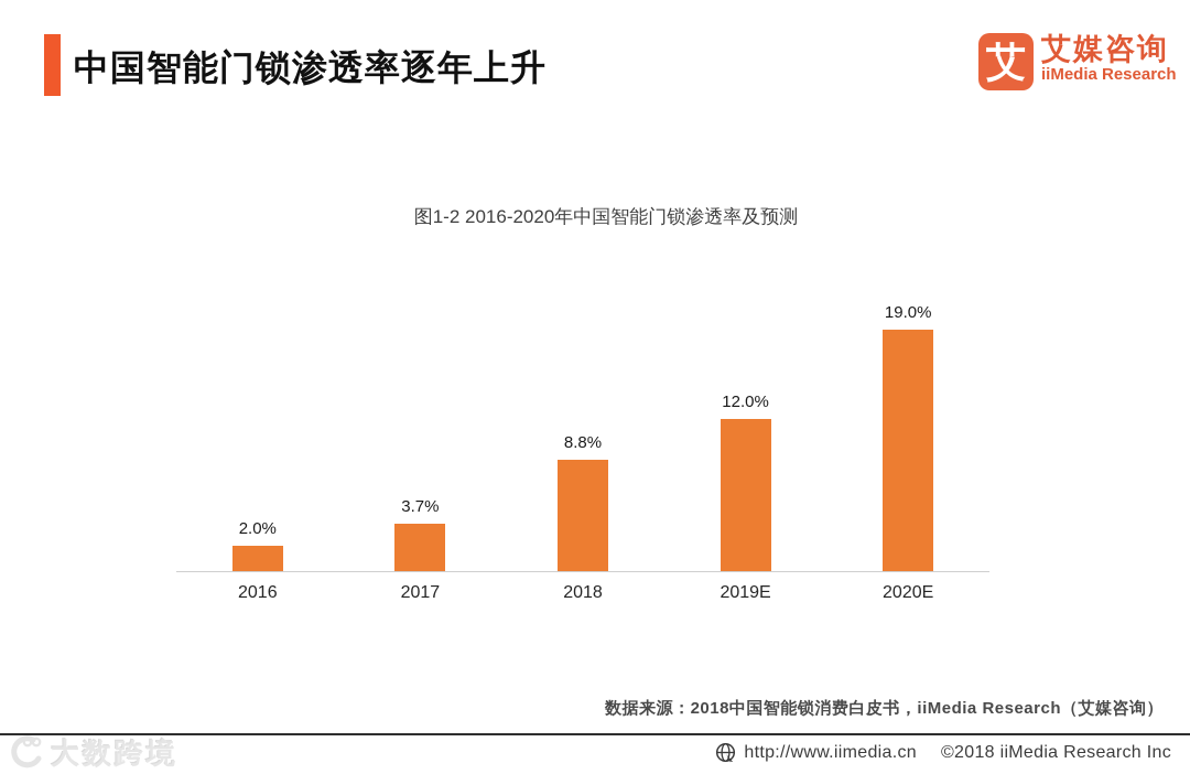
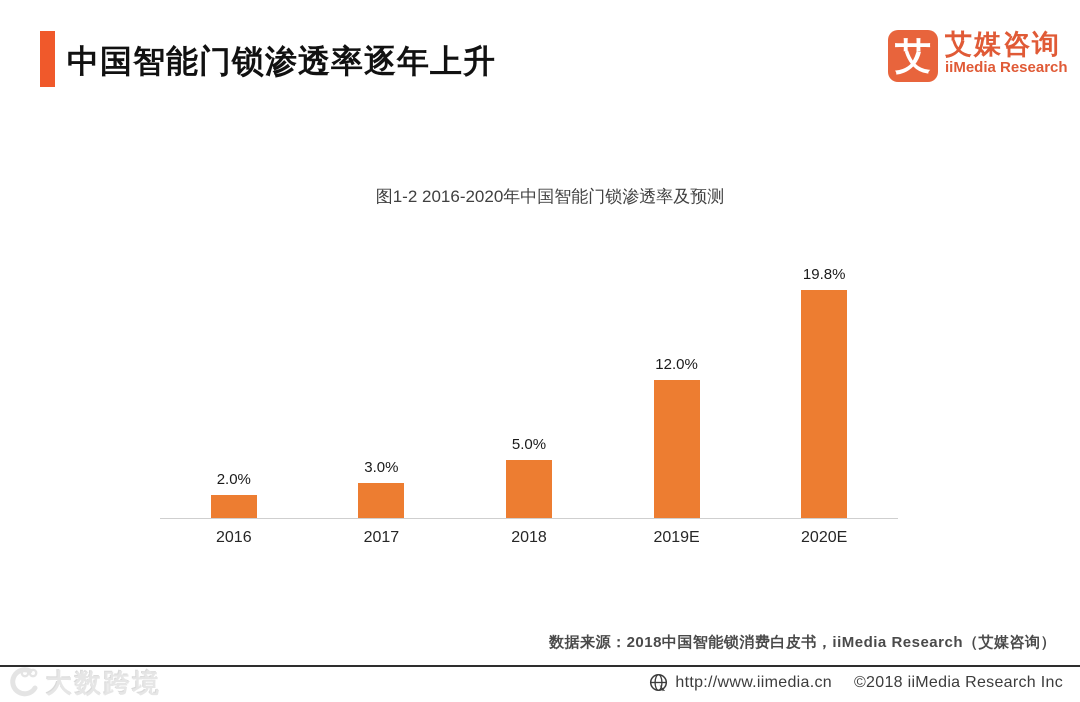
2017: 3.7% -> 3.0%
2018: 8.8% -> 5.0%
2020E: 19.0% -> 19.8%
